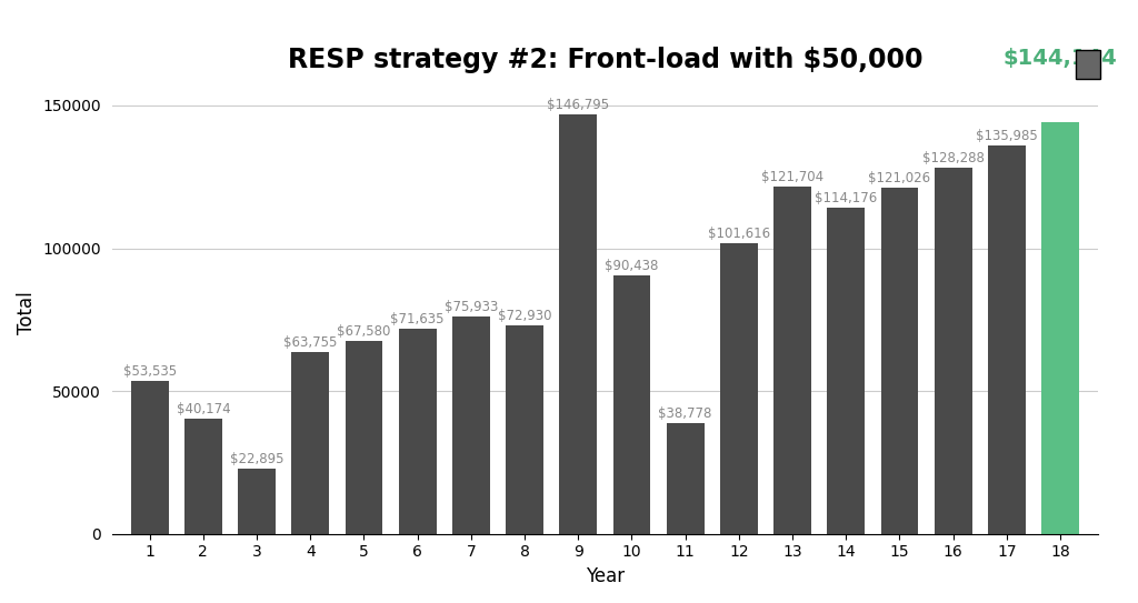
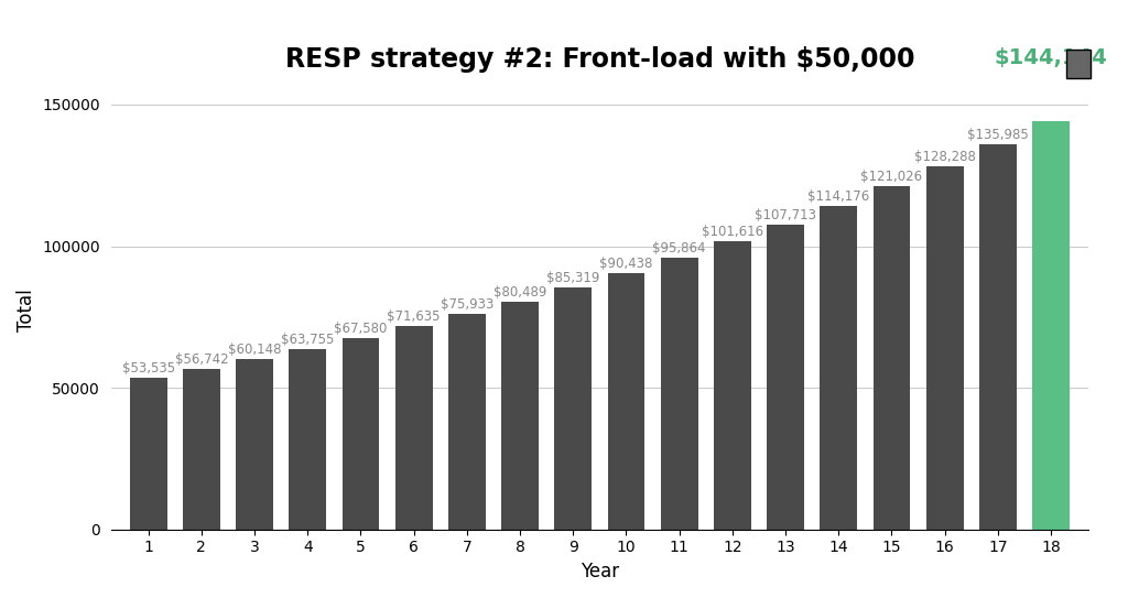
2: $40,174 -> $56,742
3: $22,895 -> $60,148
8: $72,930 -> $80,489
9: $146,795 -> $85,319
11: $38,778 -> $95,864
13: $121,704 -> $107,713
